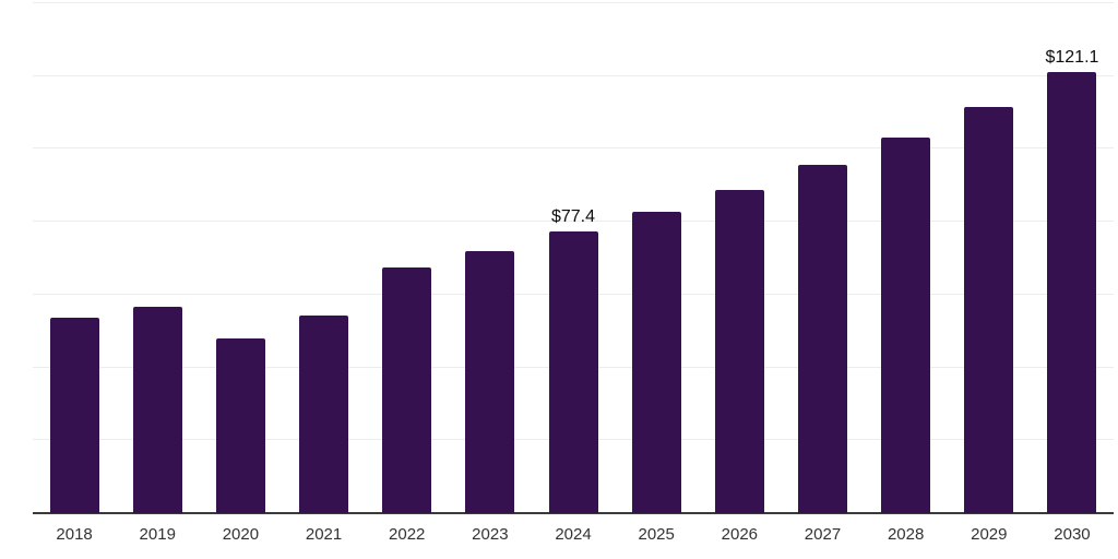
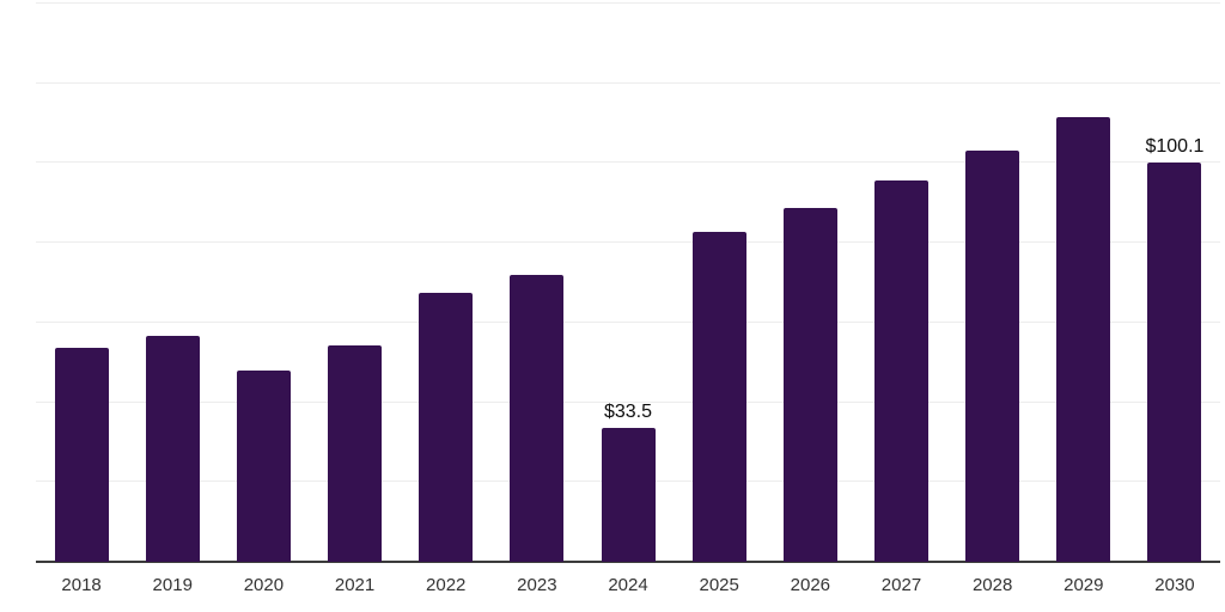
2024: $77.4 -> $33.5
2030: $121.1 -> $100.1
